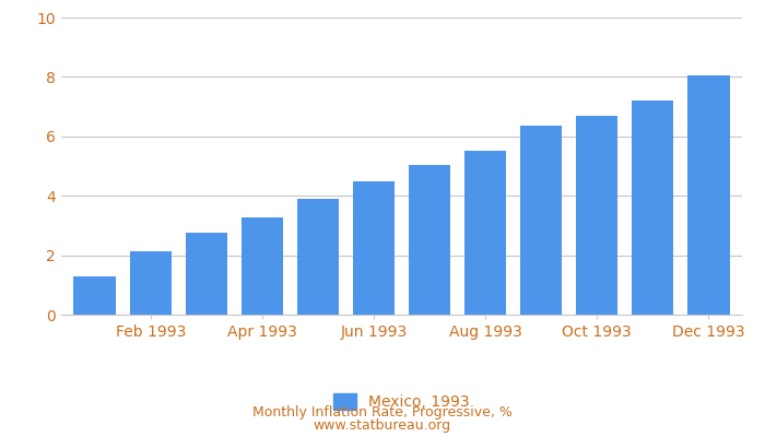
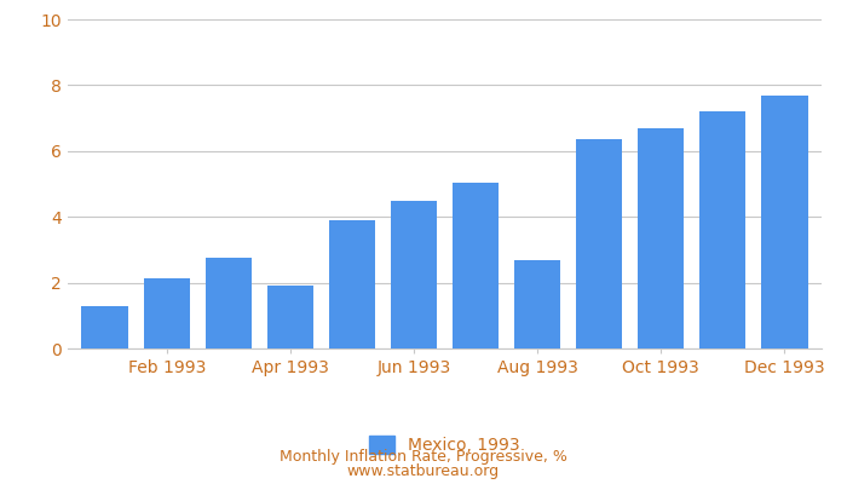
Apr 1993: 3.27 -> 1.90
Aug 1993: 5.52 -> 2.70
Dec 1993: 8.06 -> 7.70
